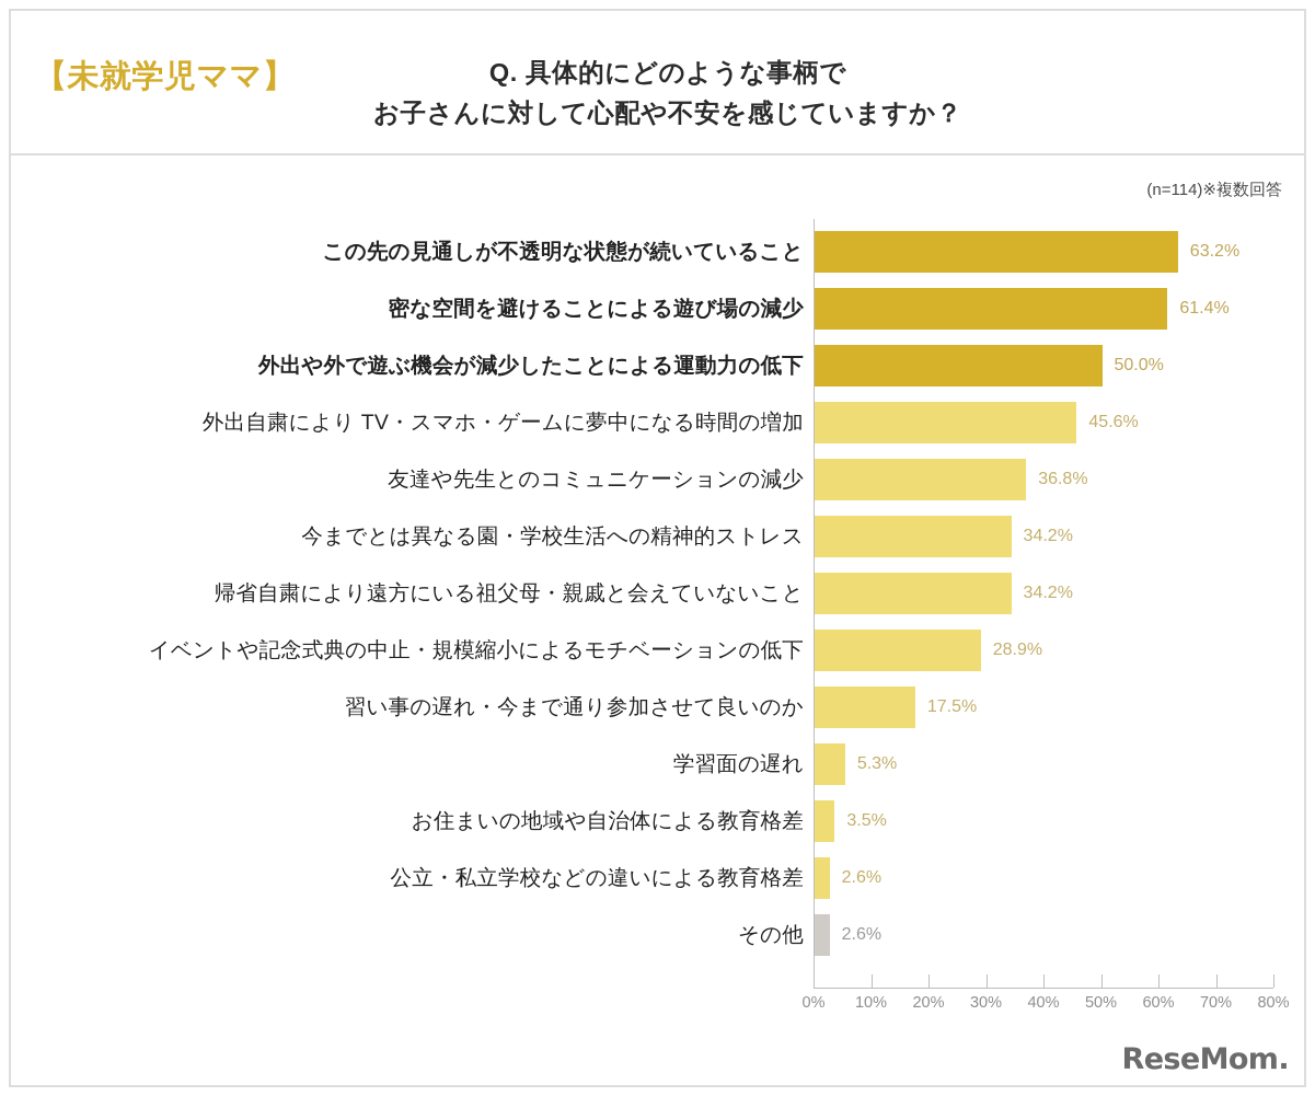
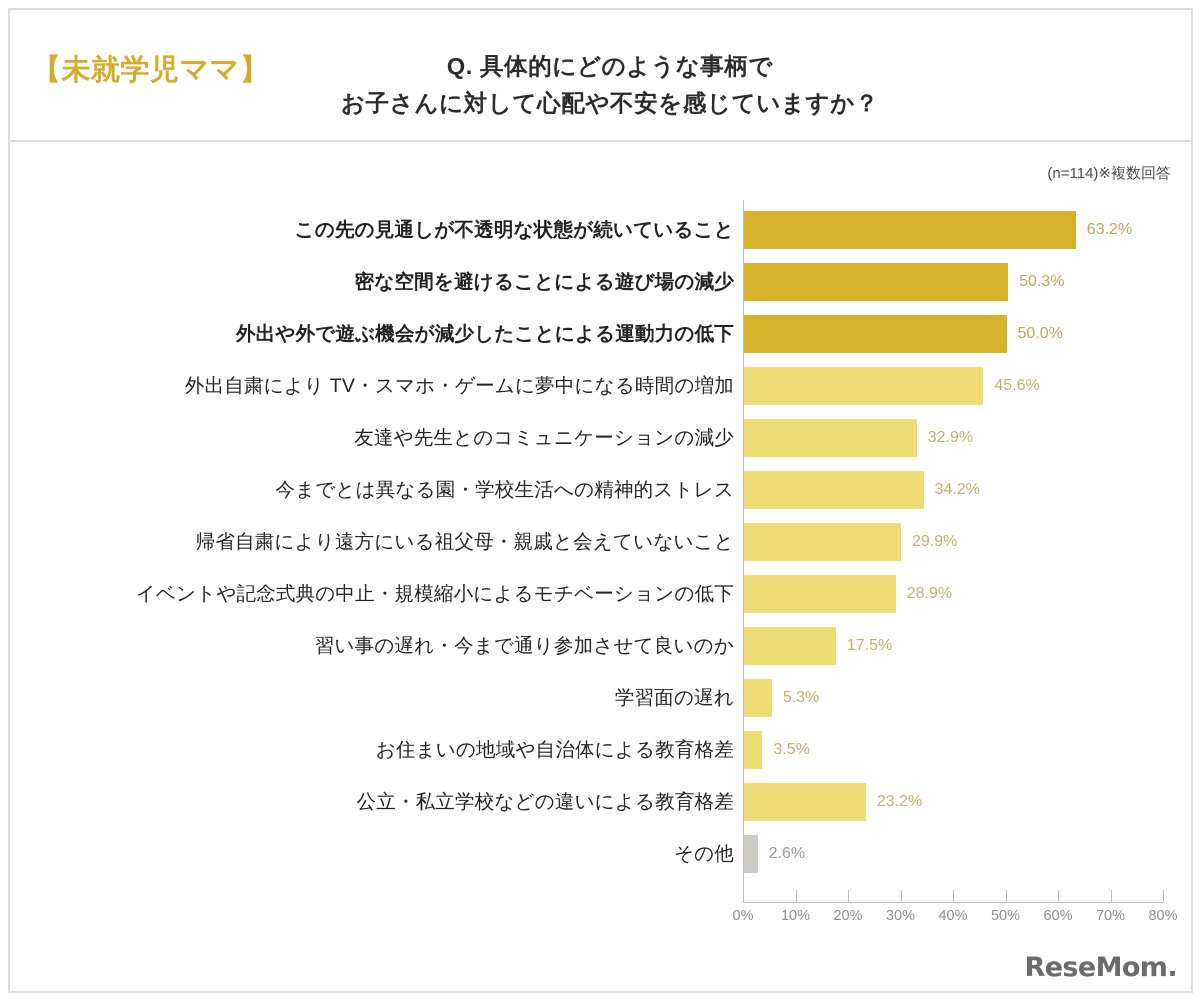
密な空間を避けることによる遊び場の減少: 61.4% -> 50.3%
友達や先生とのコミュニケーションの減少: 36.8% -> 32.9%
帰省自粛により遠方にいる祖父母・親戚と会えていないこと: 34.2% -> 29.9%
公立・私立学校などの違いによる教育格差: 2.6% -> 23.2%
